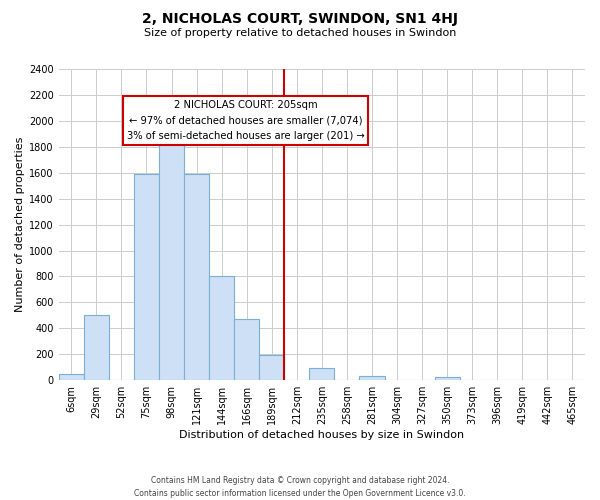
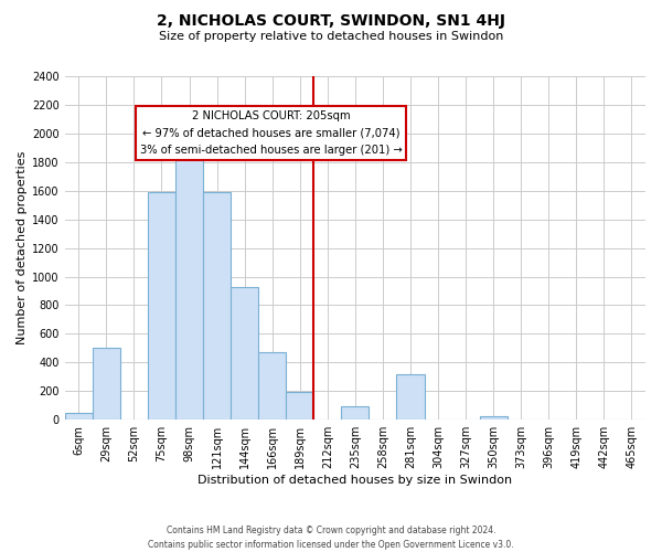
144sqm: 800 -> 930
281sqm: 30 -> 320
